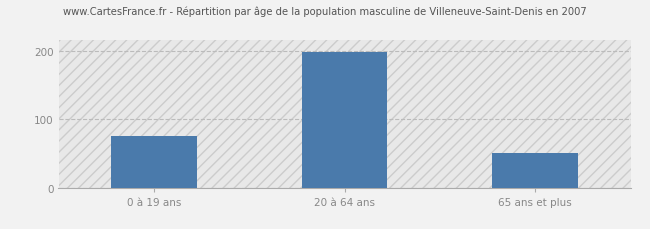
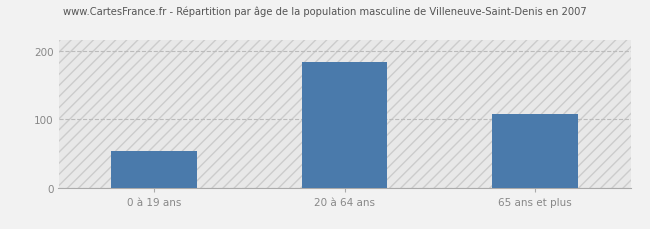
0 à 19 ans: 75 -> 54
20 à 64 ans: 198 -> 184
65 ans et plus: 50 -> 108
